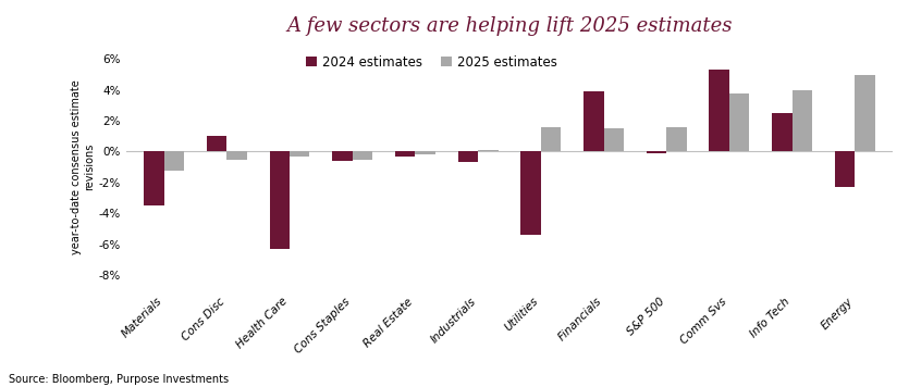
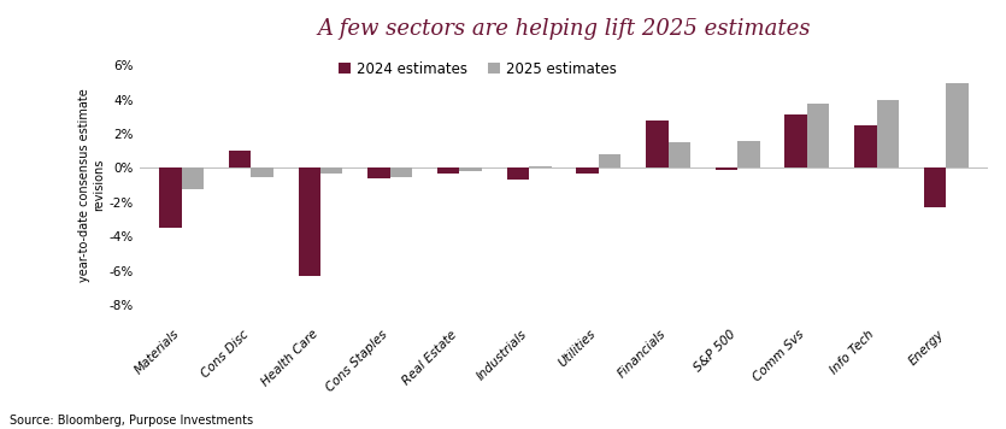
2024 estimates/Utilities: -5.4% -> -0.3%
2025 estimates/Utilities: 1.6% -> 0.8%
2024 estimates/Financials: 3.9% -> 2.8%
2024 estimates/Comm Svs: 5.3% -> 3.1%
